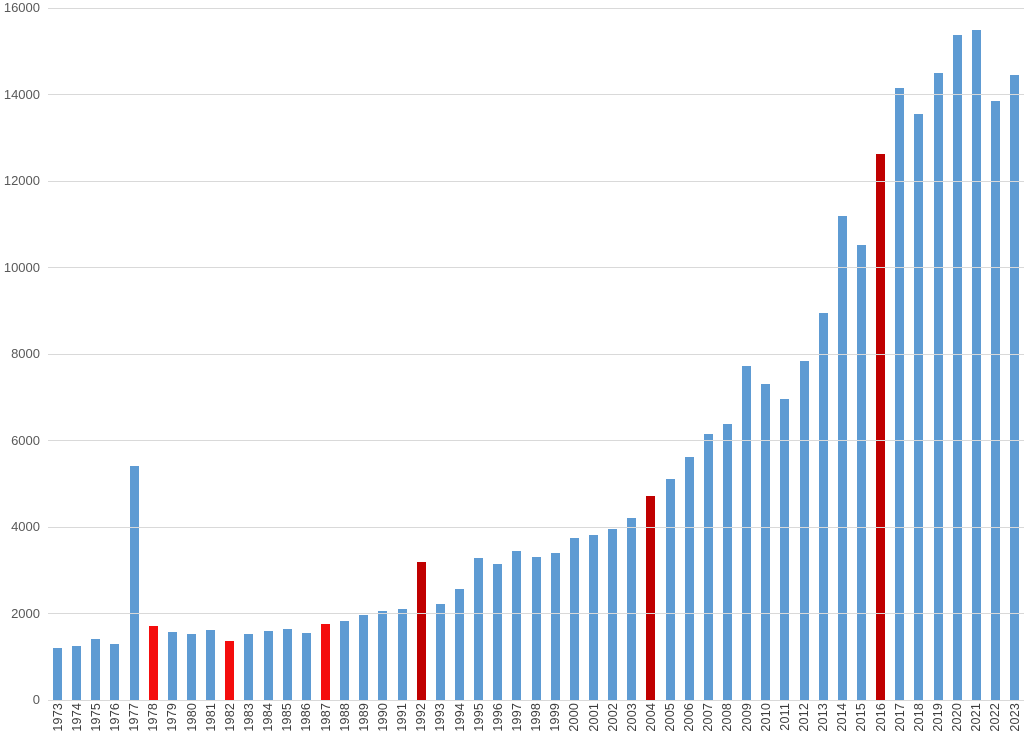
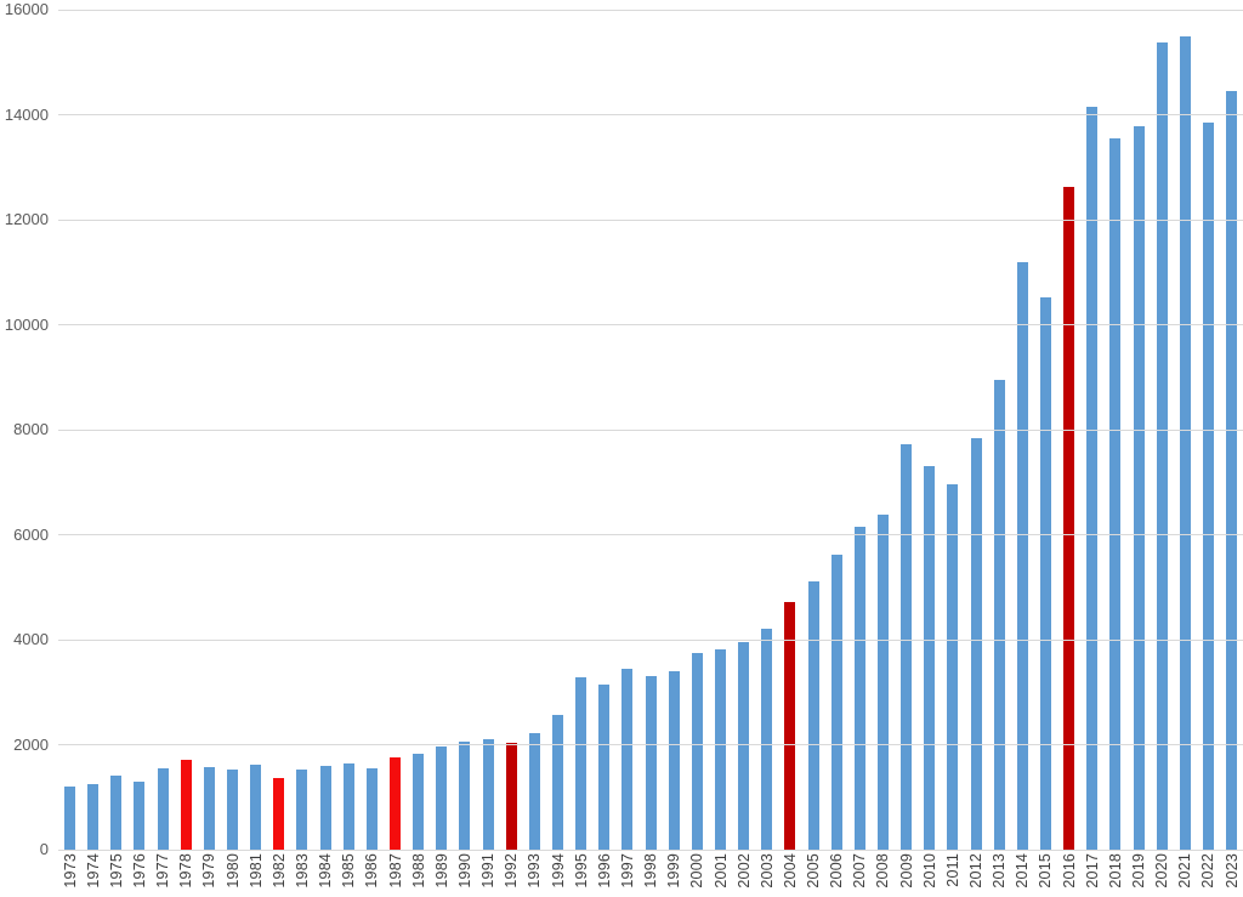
1977: 5400 -> 1500
1992: 3200 -> 2000
2019: 14500 -> 13800
